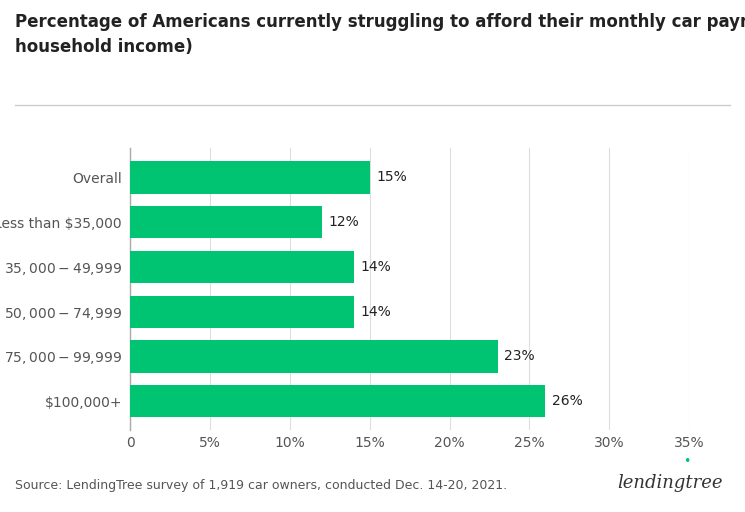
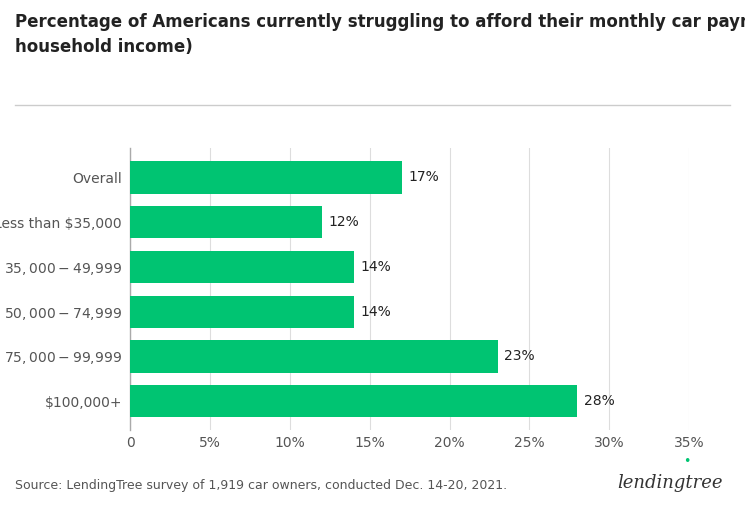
Overall: 15% -> 17%
$100,000+: 26% -> 28%
